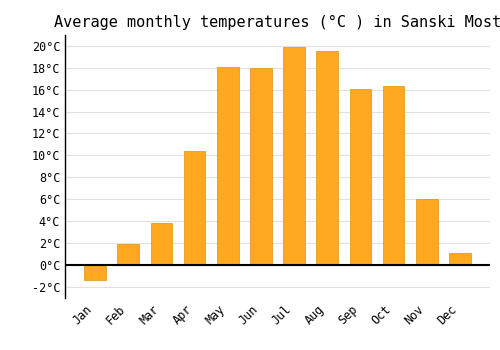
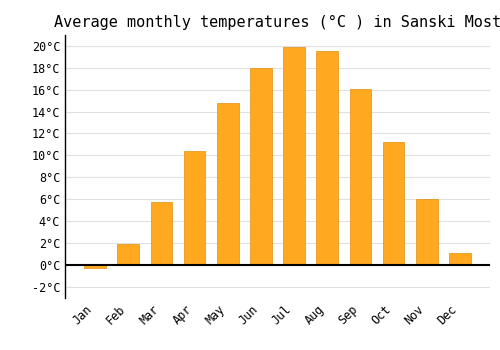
Jan: -1.4°C -> -0.3°C
Mar: 3.8°C -> 5.7°C
May: 18.1°C -> 14.8°C
Oct: 16.3°C -> 11.2°C
